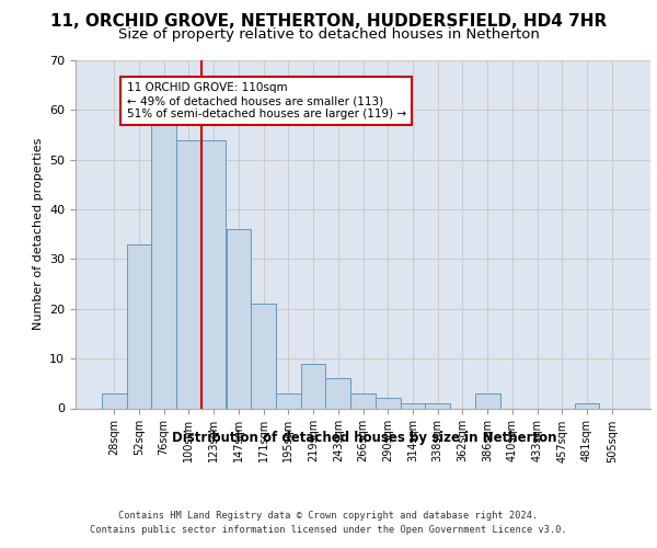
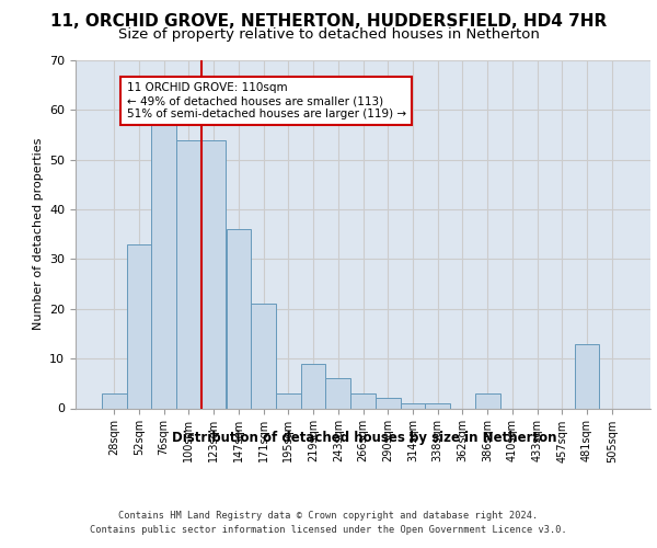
481sqm: 1 -> 13
